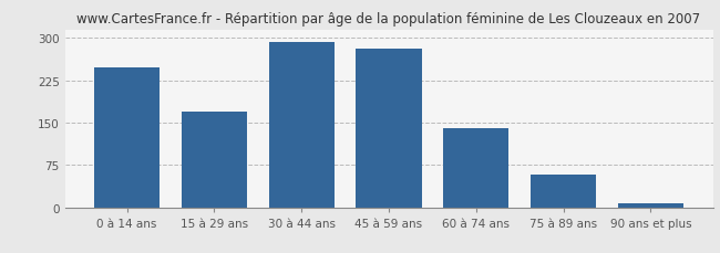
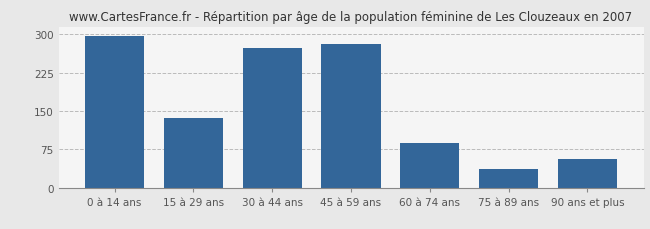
0 à 14 ans: 248 -> 296
15 à 29 ans: 170 -> 136
30 à 44 ans: 293 -> 274
60 à 74 ans: 140 -> 88
75 à 89 ans: 57 -> 36
90 ans et plus: 8 -> 56
